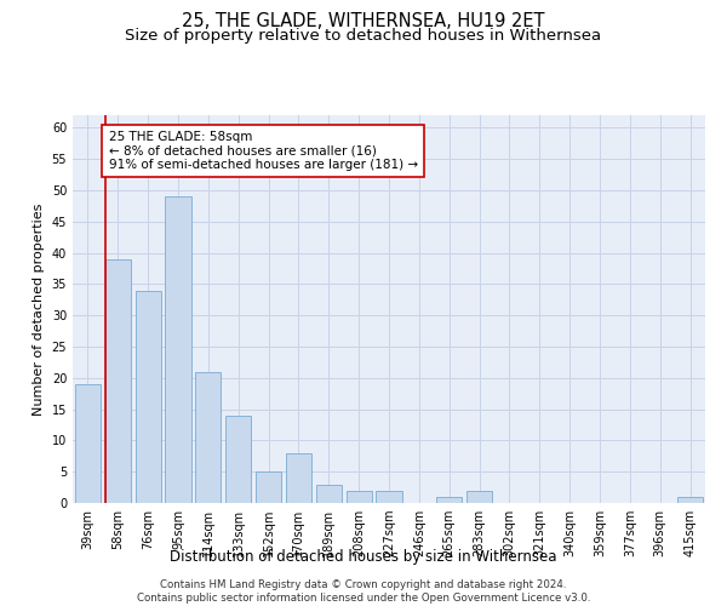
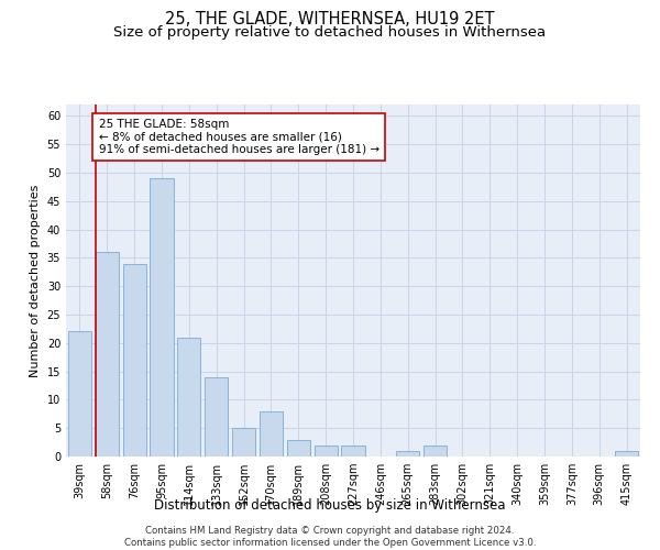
39sqm: 19 -> 22
58sqm: 39 -> 36
